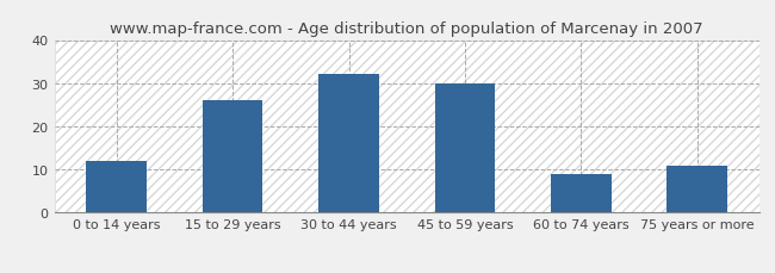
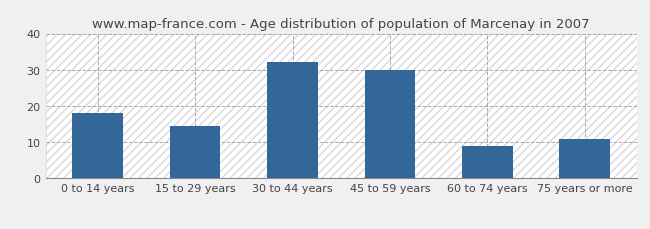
0 to 14 years: 12.0 -> 18.0
15 to 29 years: 26.0 -> 14.5
